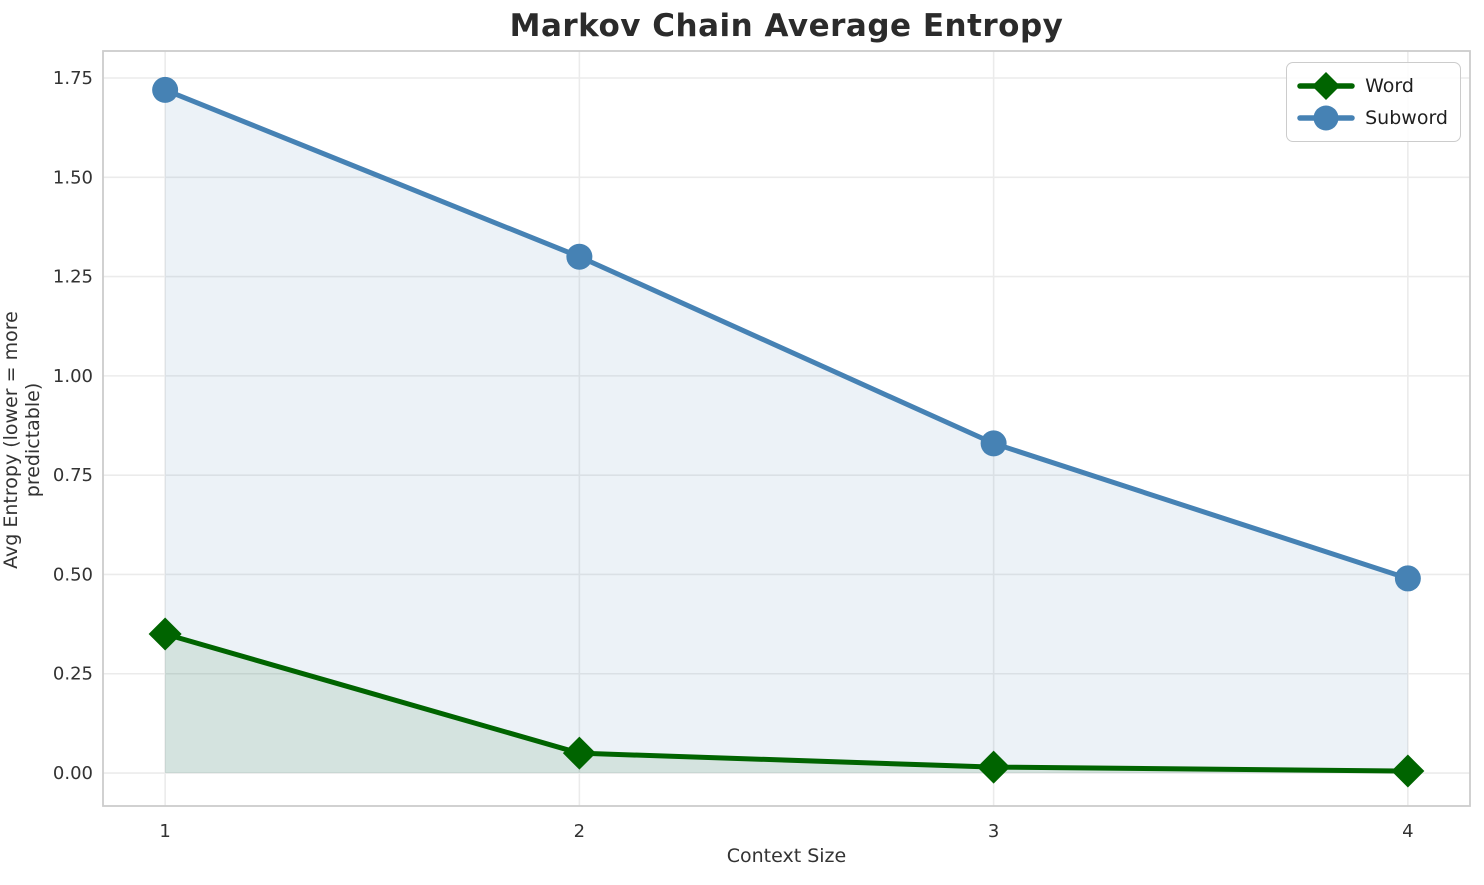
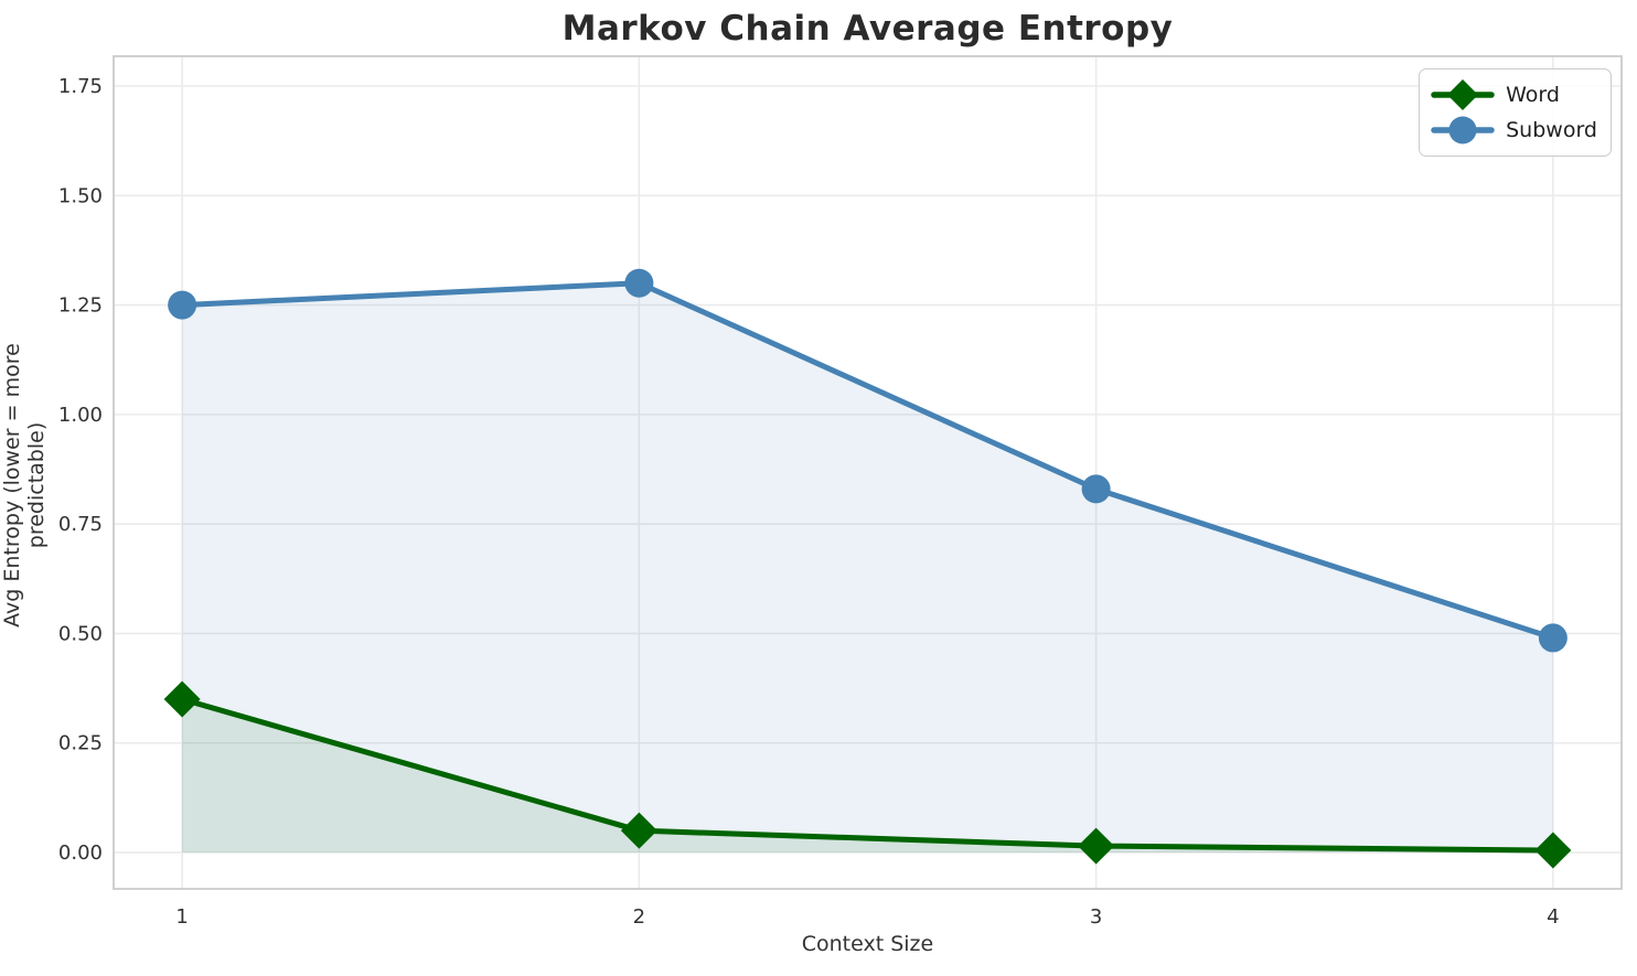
Subword/1: 1.72 -> 1.25
